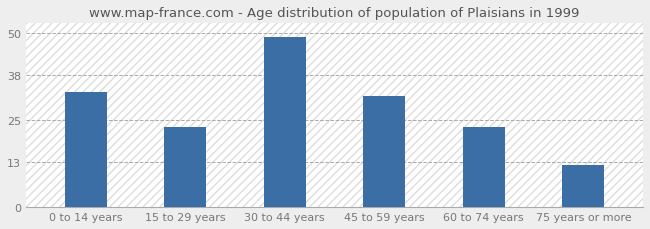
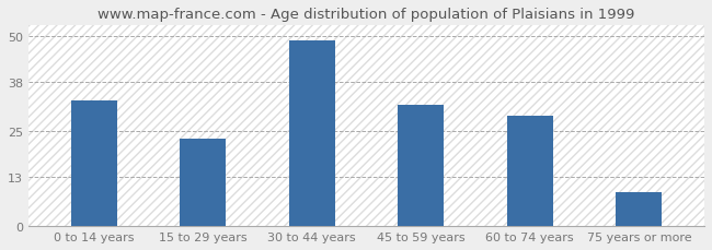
60 to 74 years: 23 -> 29
75 years or more: 12 -> 9
